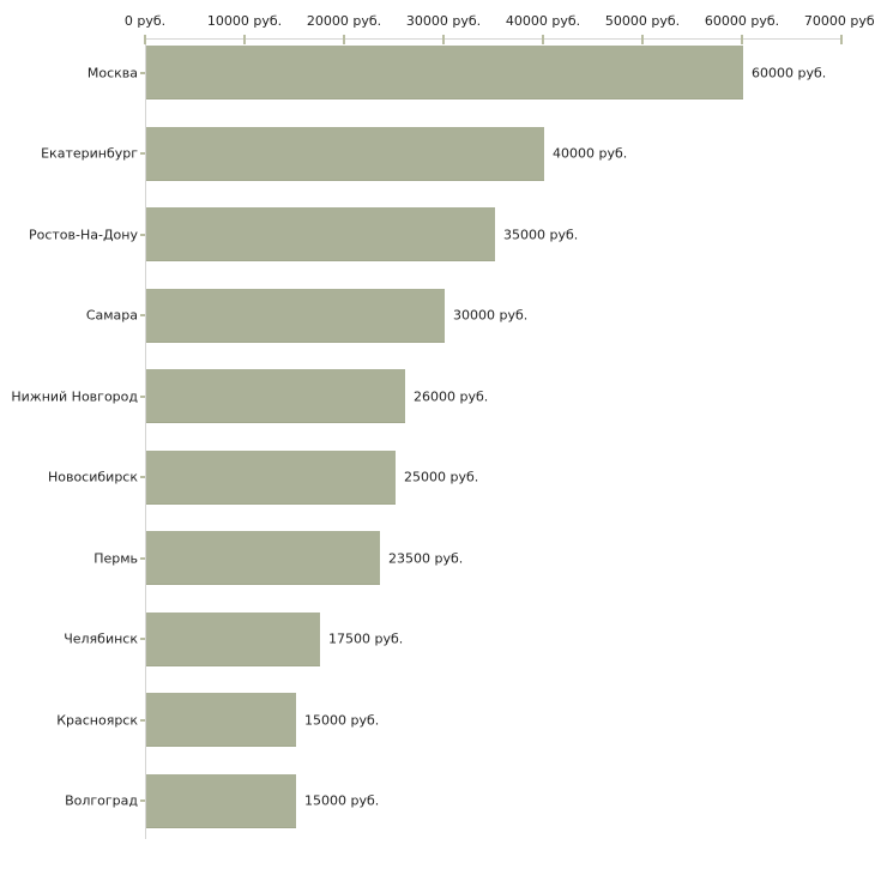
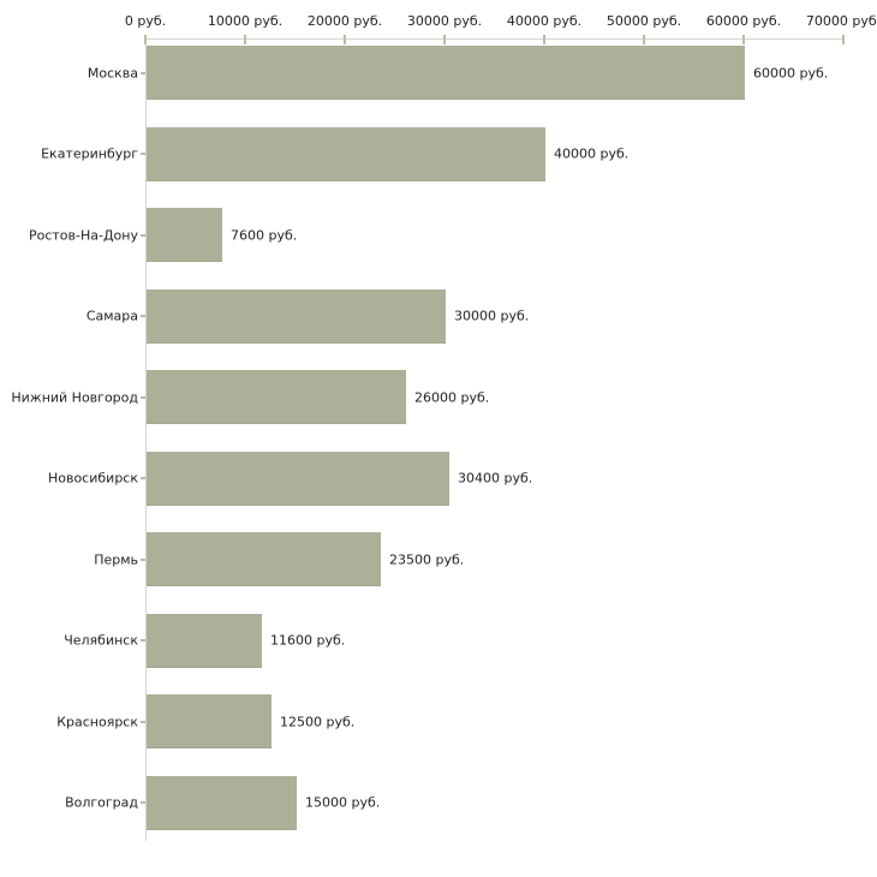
Ростов-На-Дону: 35000 -> 7600
Новосибирск: 25000 -> 30400
Челябинск: 17500 -> 11600
Красноярск: 15000 -> 12500
